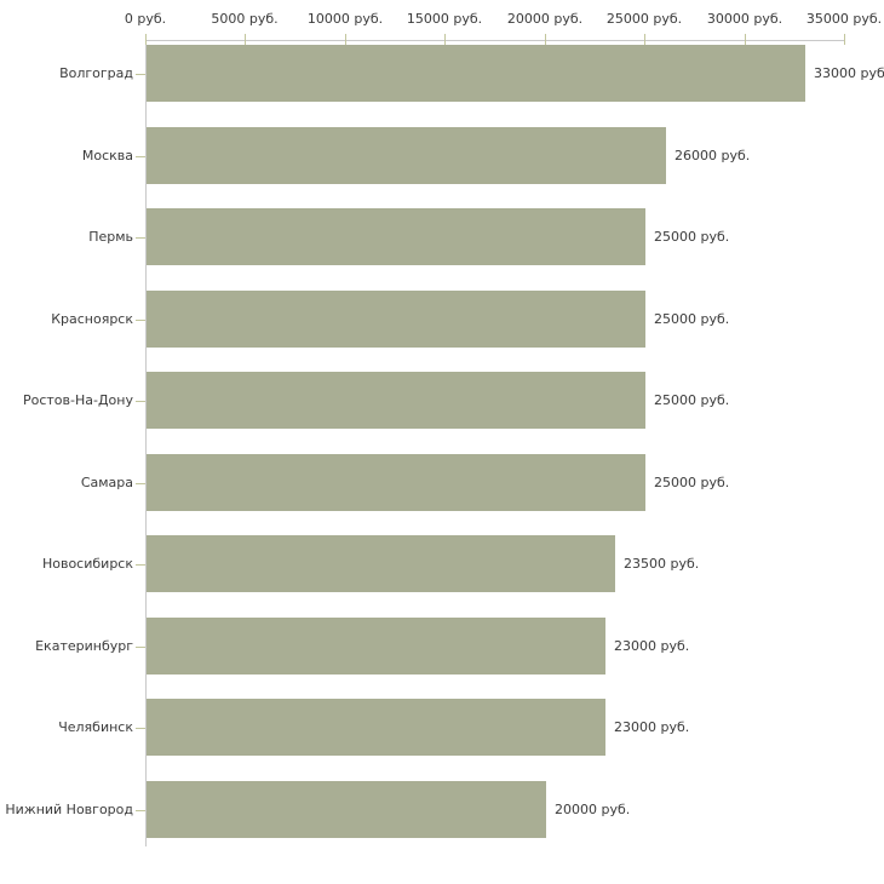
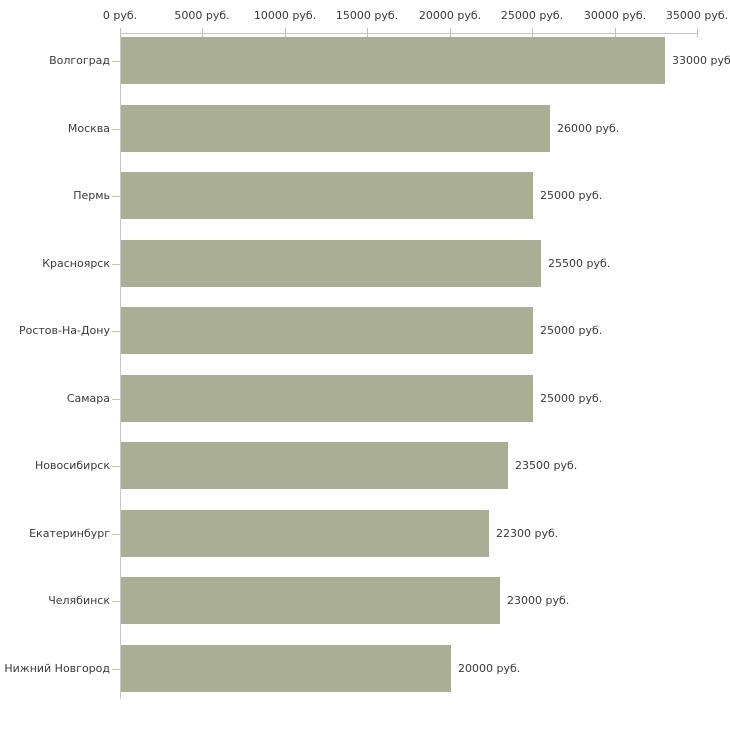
Красноярск: 25000 -> 25500
Екатеринбург: 23000 -> 22300
